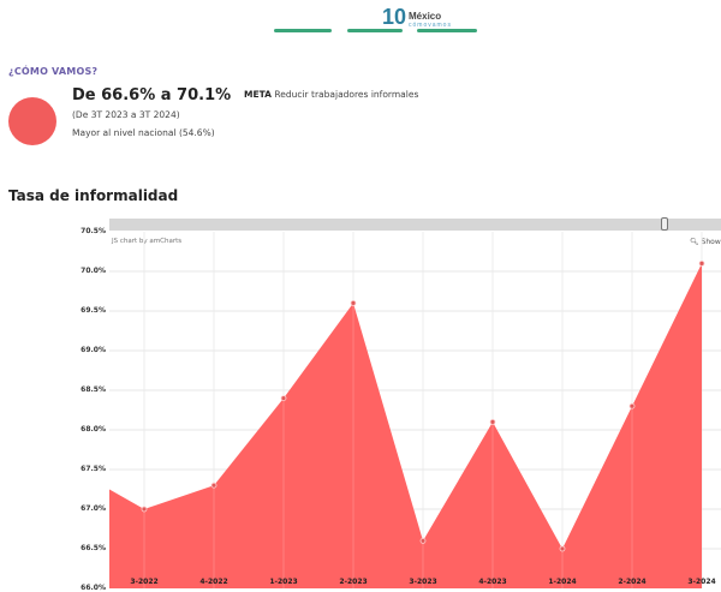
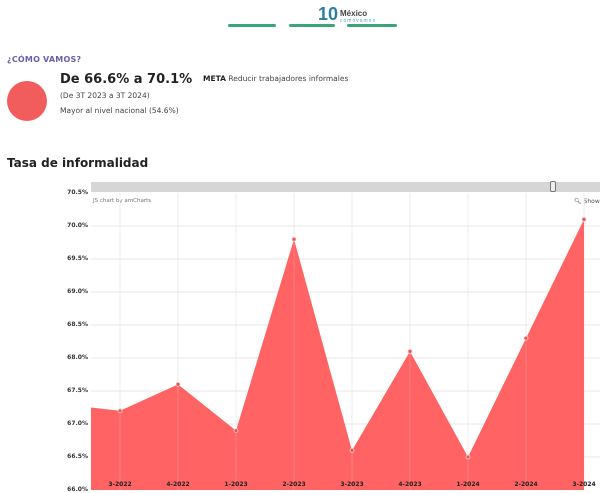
3-2022: 67.0% -> 67.2%
4-2022: 67.3% -> 67.6%
1-2023: 68.4% -> 66.9%
2-2023: 69.6% -> 69.8%
